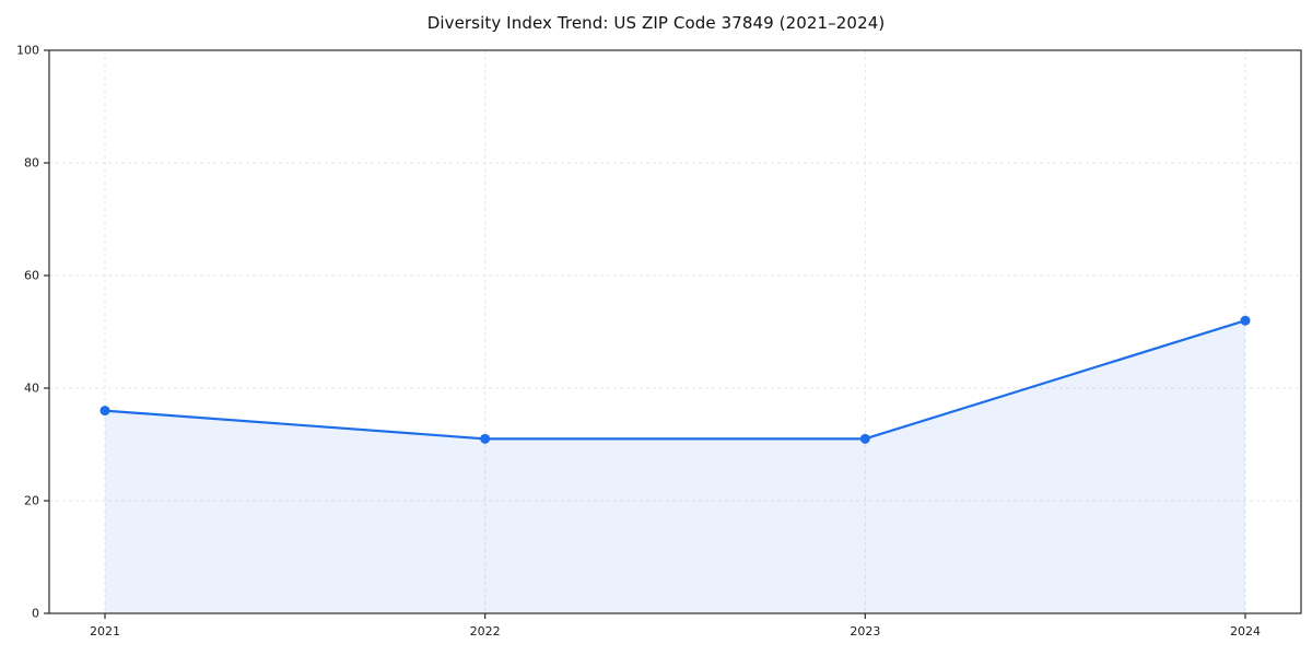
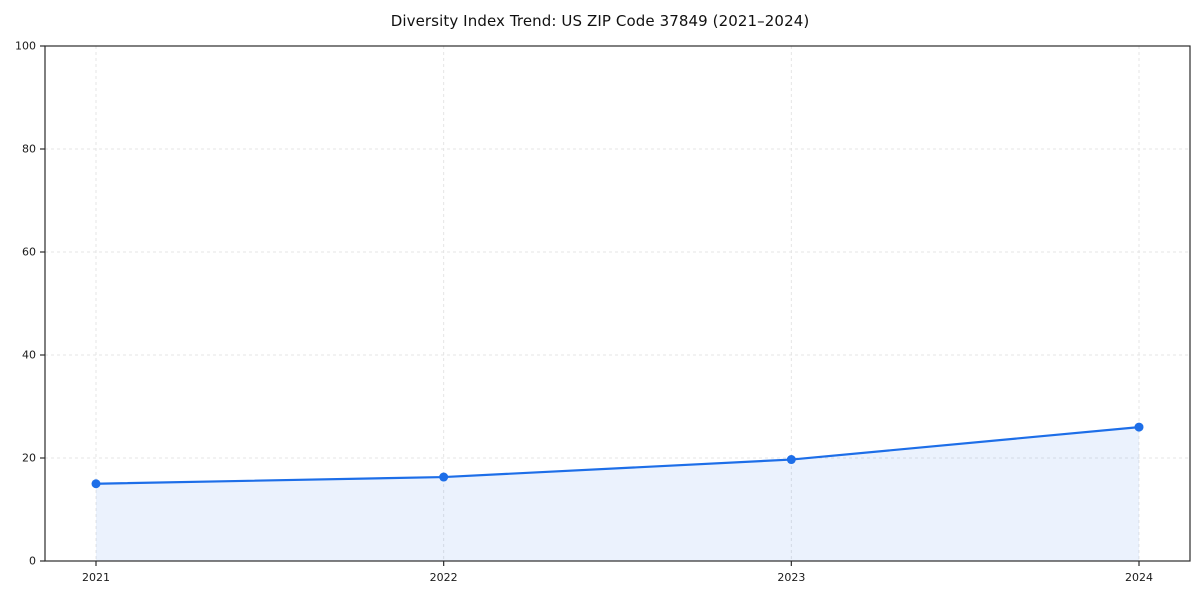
2021: 36 -> 15
2022: 31 -> 16
2023: 31 -> 20
2024: 52 -> 26
